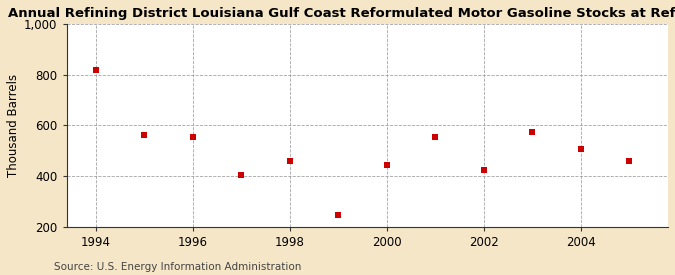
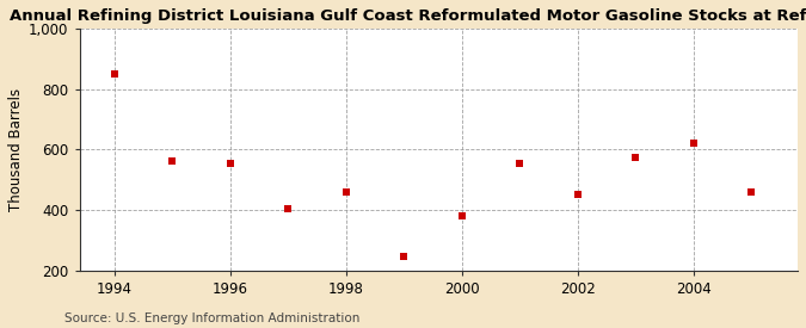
1994: 820 -> 850
2000: 445 -> 380
2002: 425 -> 450
2004: 505 -> 620
